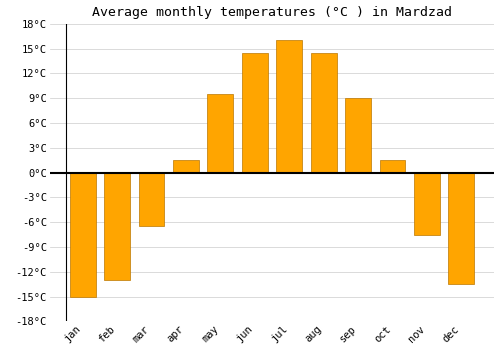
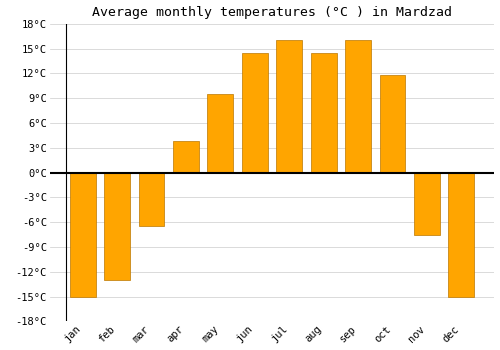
apr: 1.5°C -> 3.8°C
sep: 9.0°C -> 16.0°C
oct: 1.5°C -> 11.8°C
dec: -13.5°C -> -15.0°C
